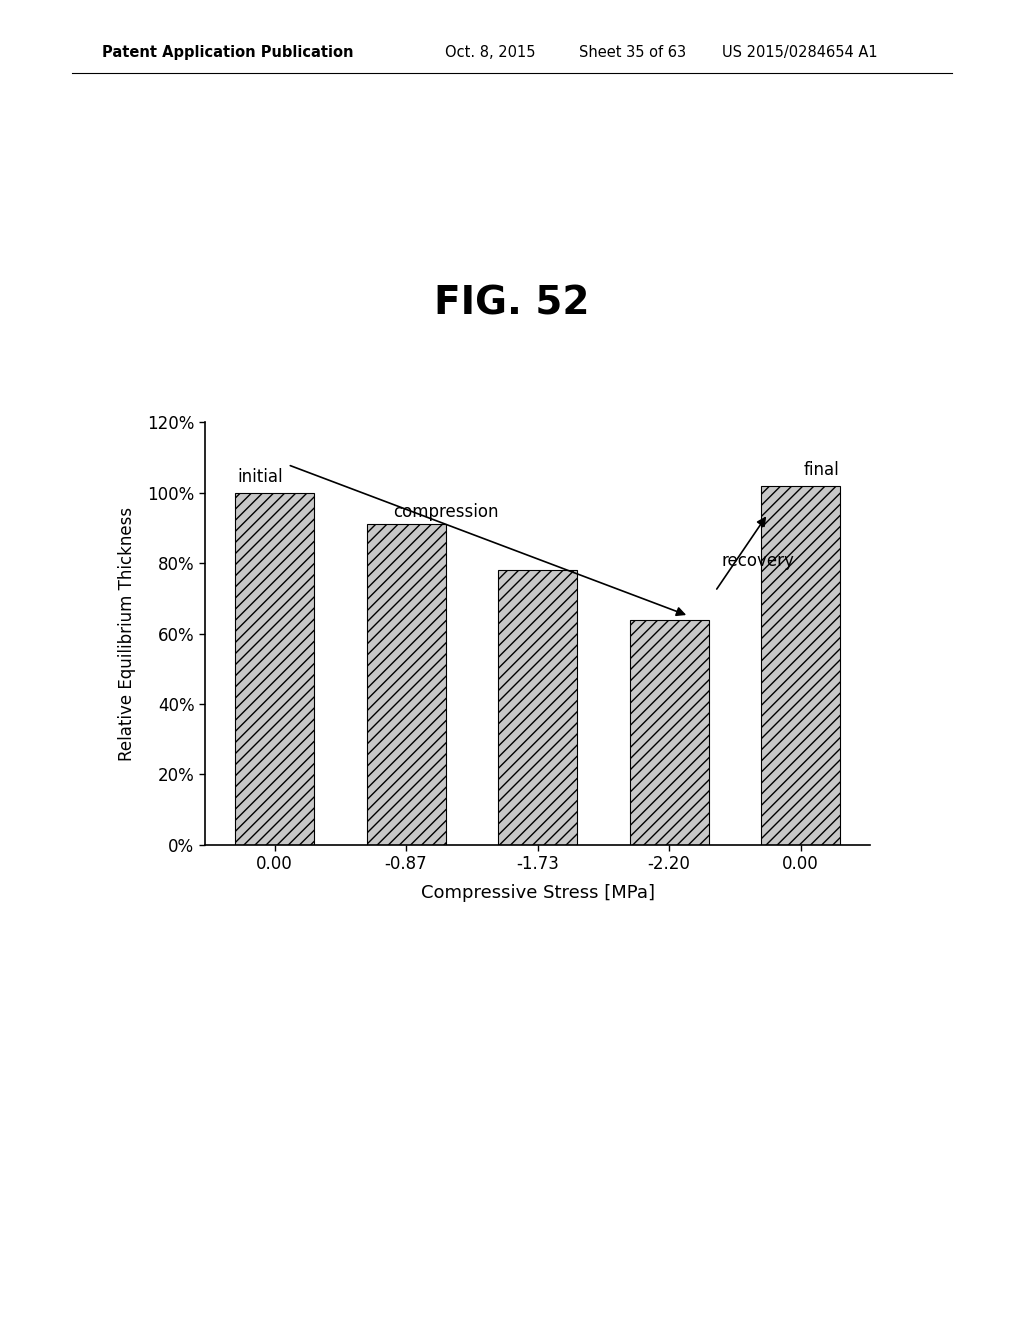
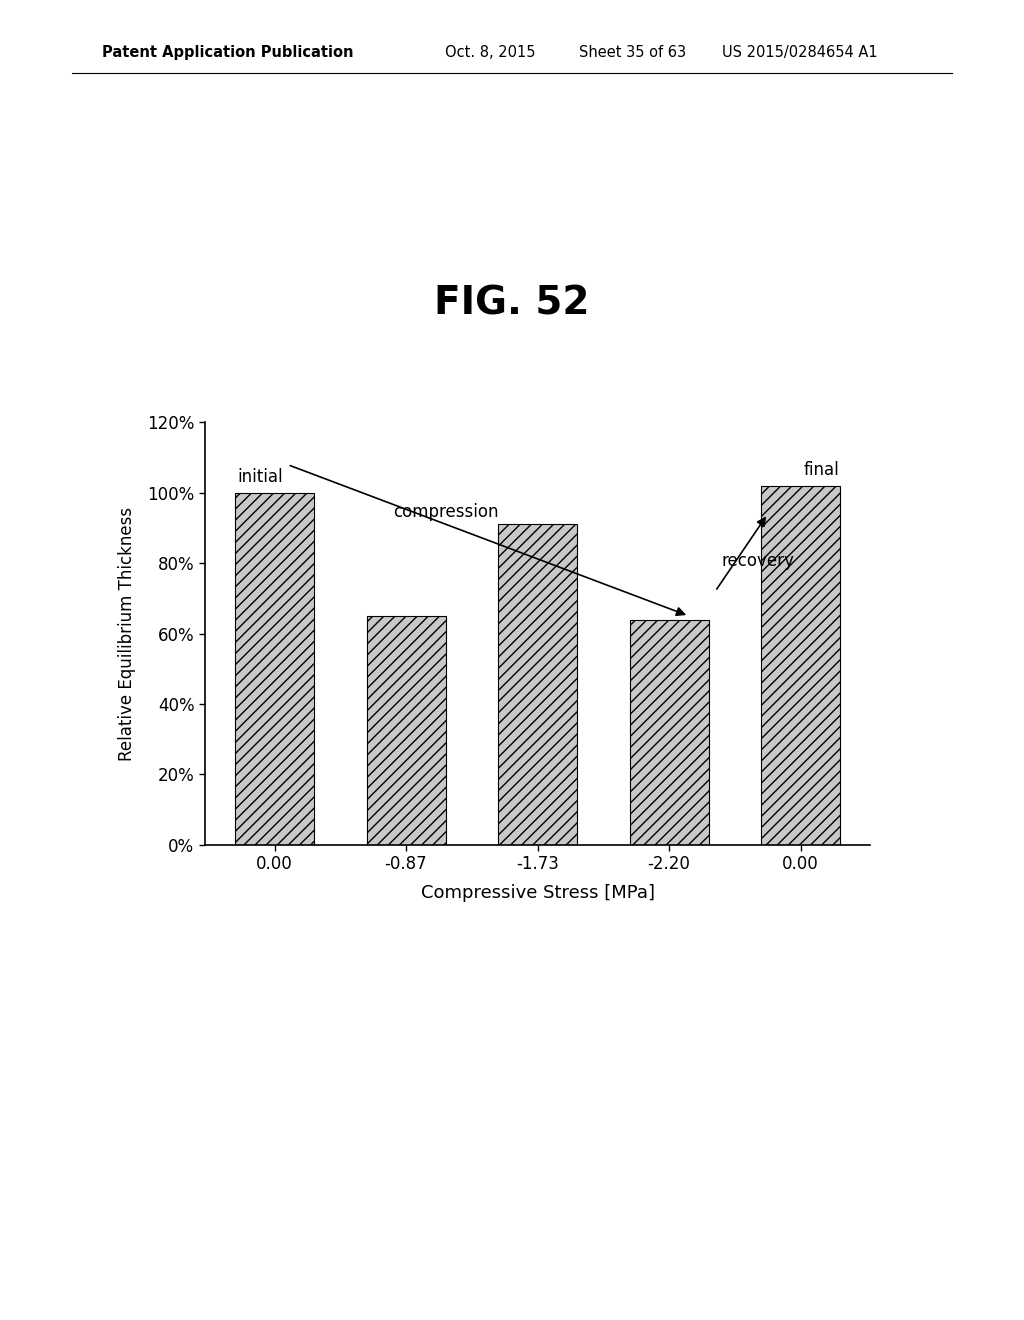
-0.87: 91% -> 65%
-1.73: 78% -> 91%
